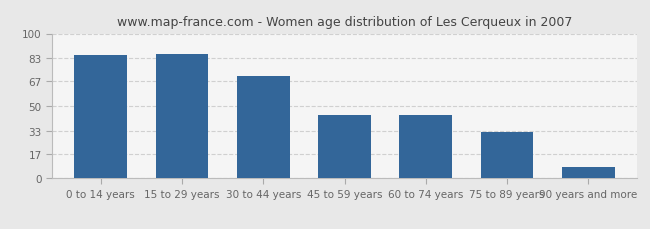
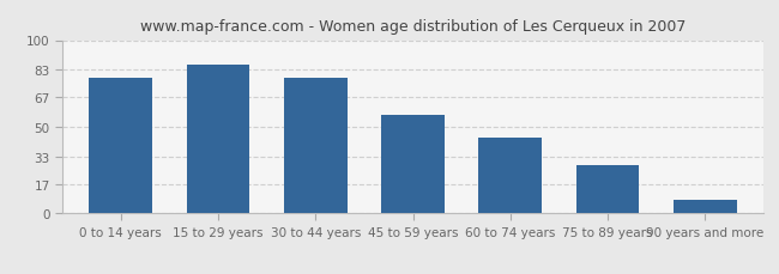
0 to 14 years: 85 -> 78
30 to 44 years: 71 -> 78
45 to 59 years: 44 -> 57
75 to 89 years: 32 -> 28
